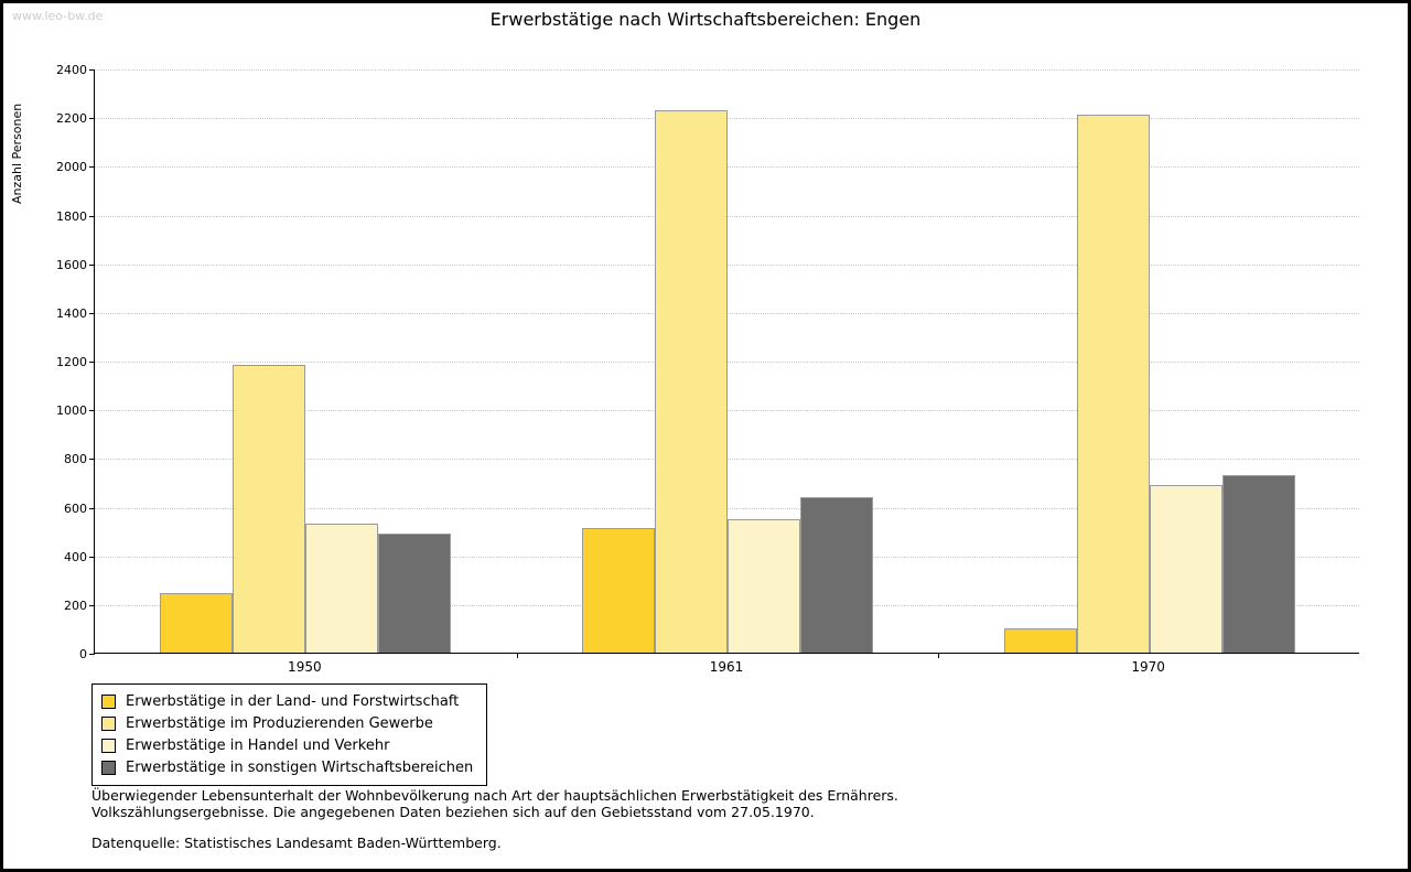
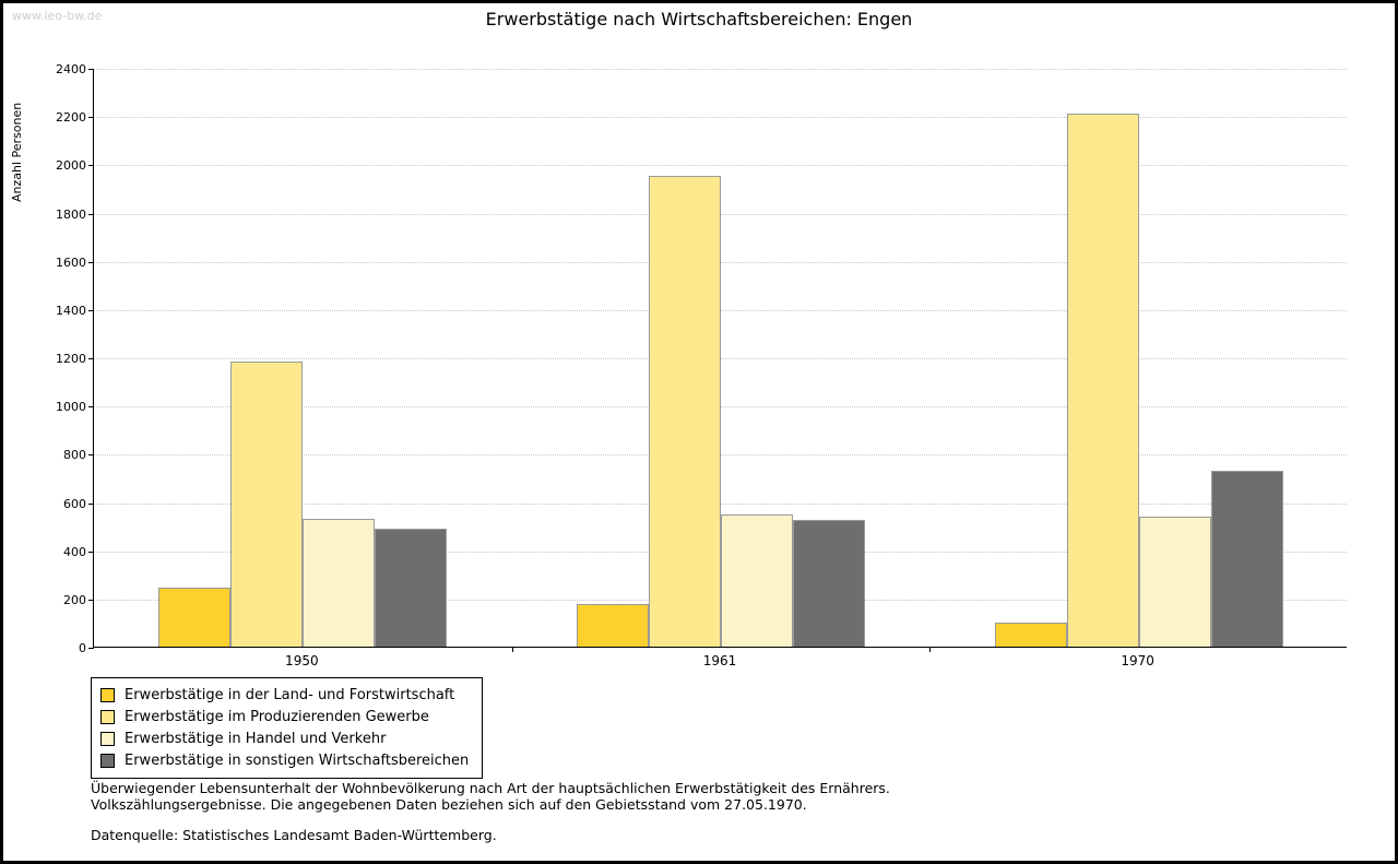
Erwerbstätige in der Land- und Forstwirtschaft/1961: 510 -> 180
Erwerbstätige im Produzierenden Gewerbe/1961: 2230 -> 1950
Erwerbstätige in sonstigen Wirtschaftsbereichen/1961: 640 -> 520
Erwerbstätige in Handel und Verkehr/1970: 690 -> 540
